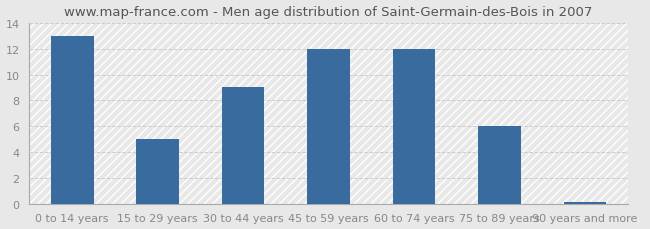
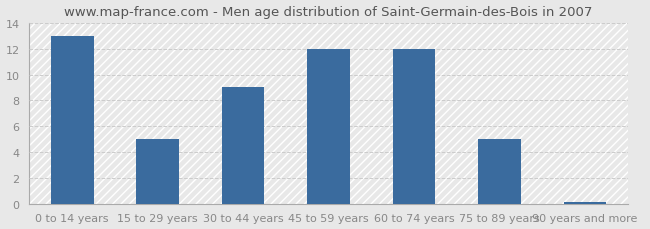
75 to 89 years: 6.0 -> 5.0
